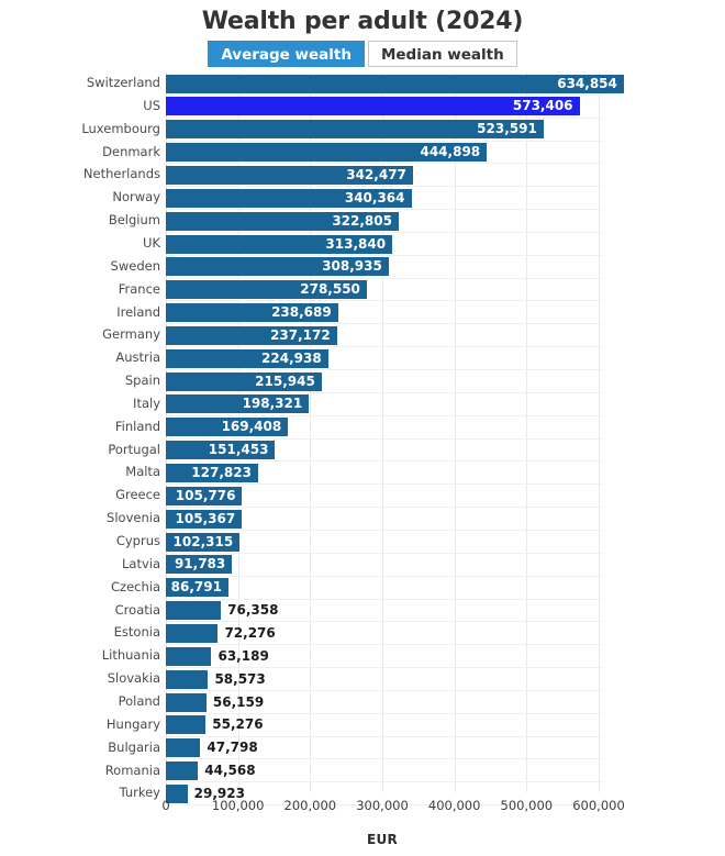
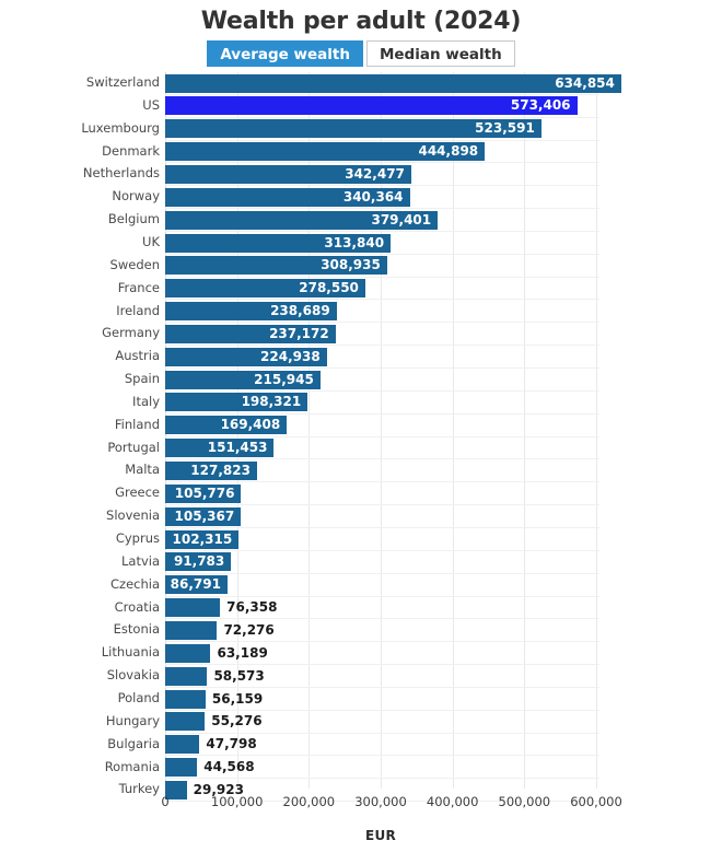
Belgium: 322,805 -> 379,401
